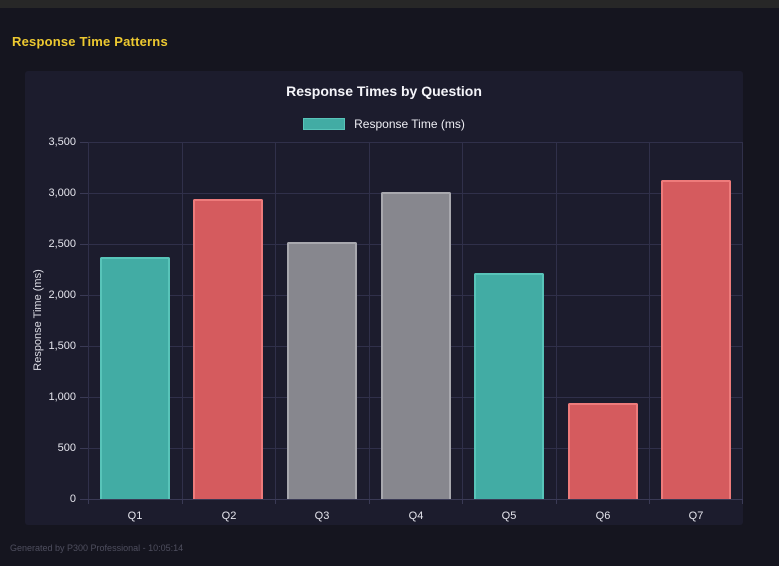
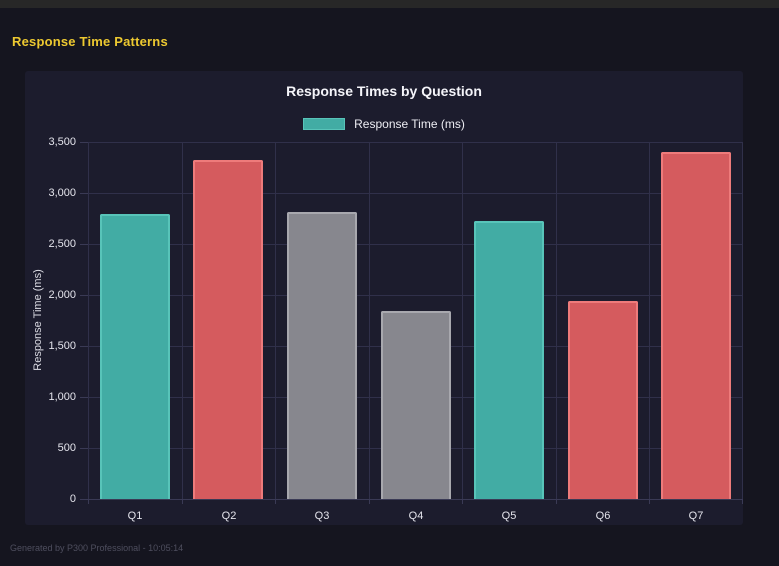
Q1: 2370 -> 2790
Q2: 2940 -> 3320
Q3: 2520 -> 2810
Q4: 3010 -> 1840
Q5: 2220 -> 2730
Q6: 940 -> 1940
Q7: 3130 -> 3400
